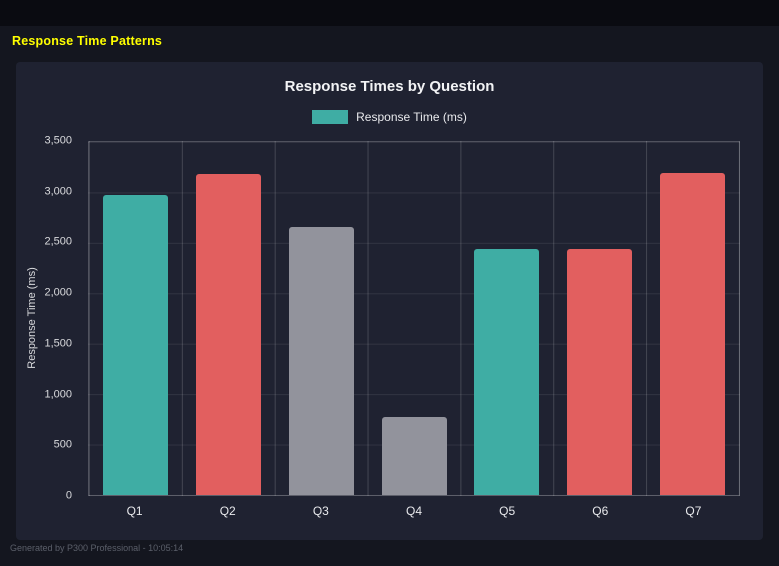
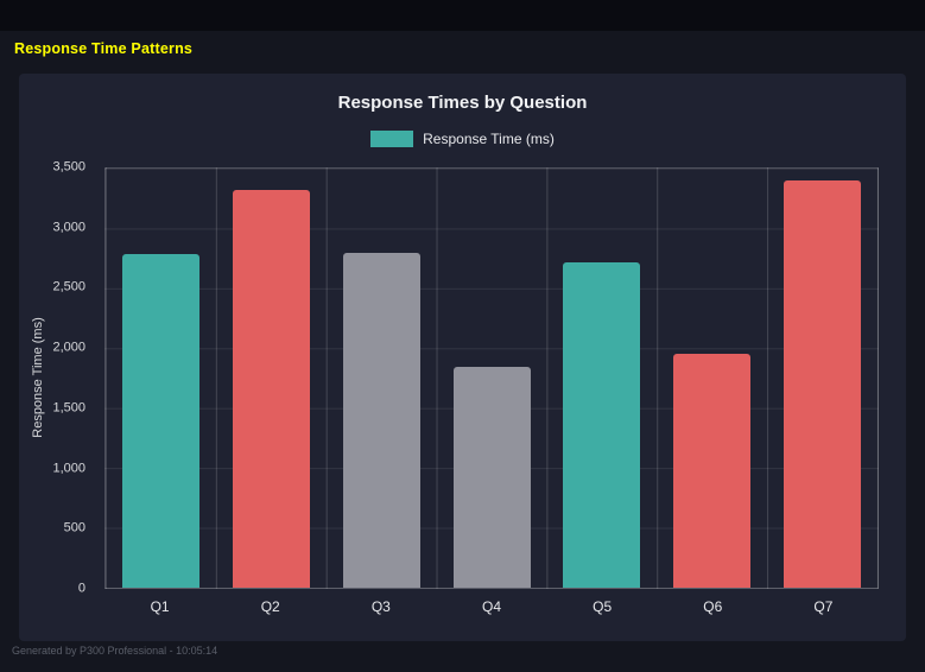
Q1: 2970 -> 2790
Q2: 3180 -> 3320
Q3: 2660 -> 2800
Q4: 770 -> 1840
Q5: 2440 -> 2720
Q6: 2440 -> 1950
Q7: 3190 -> 3400
